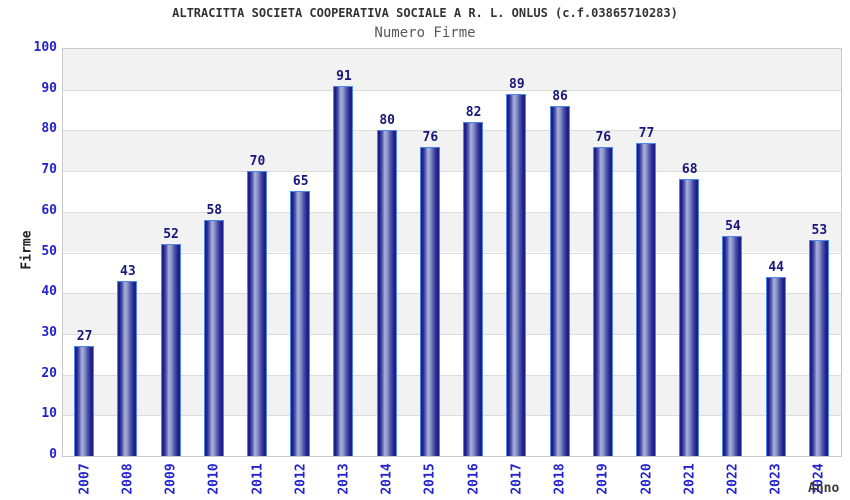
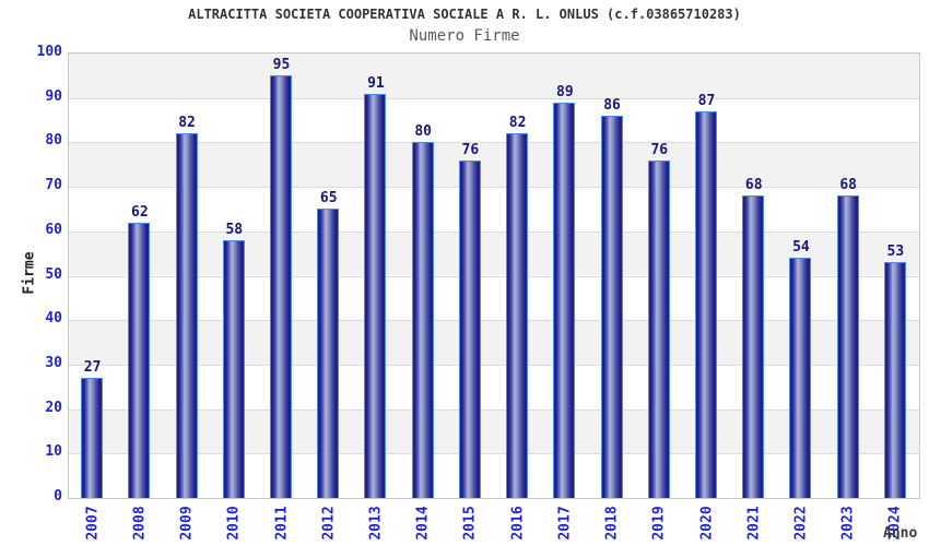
2008: 43 -> 62
2009: 52 -> 82
2011: 70 -> 95
2020: 77 -> 87
2023: 44 -> 68
